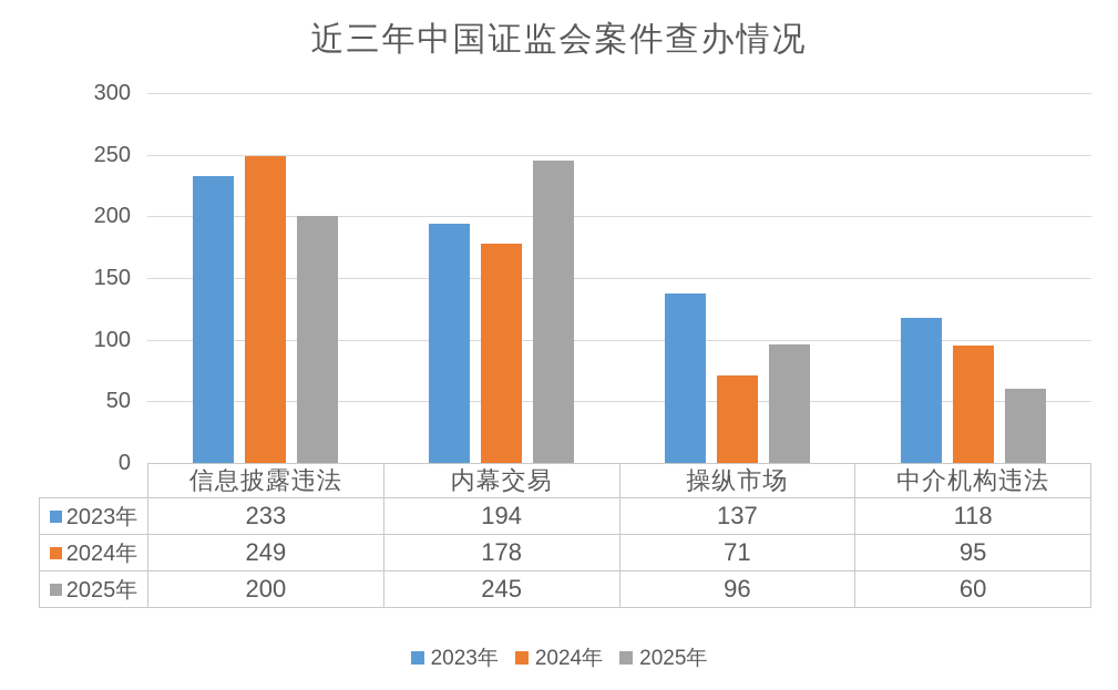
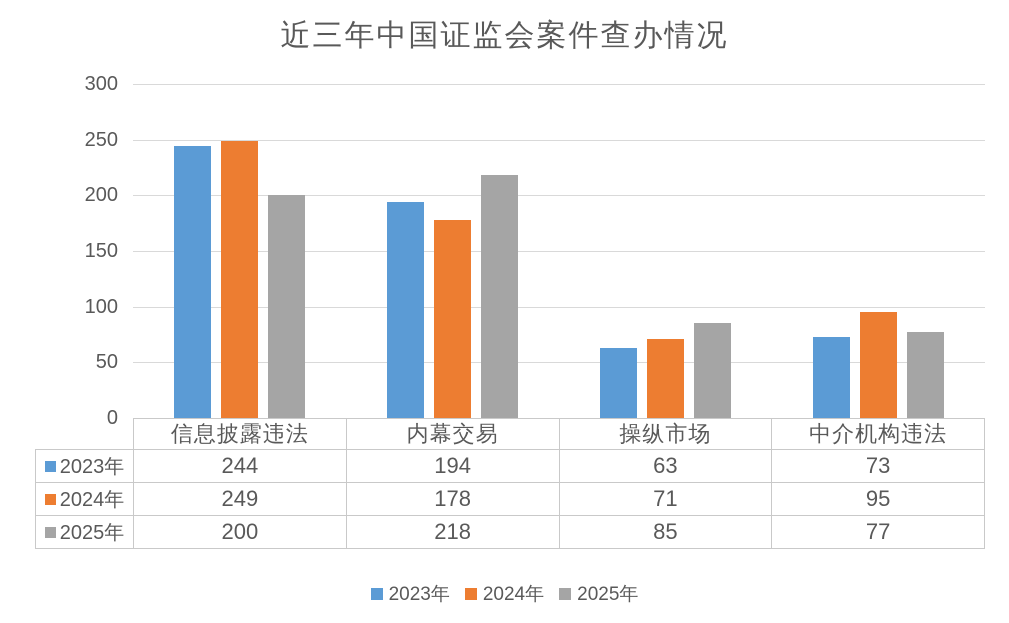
2023年/信息披露违法: 233 -> 244
2025年/内幕交易: 245 -> 218
2023年/操纵市场: 137 -> 63
2025年/操纵市场: 96 -> 85
2023年/中介机构违法: 118 -> 73
2025年/中介机构违法: 60 -> 77
